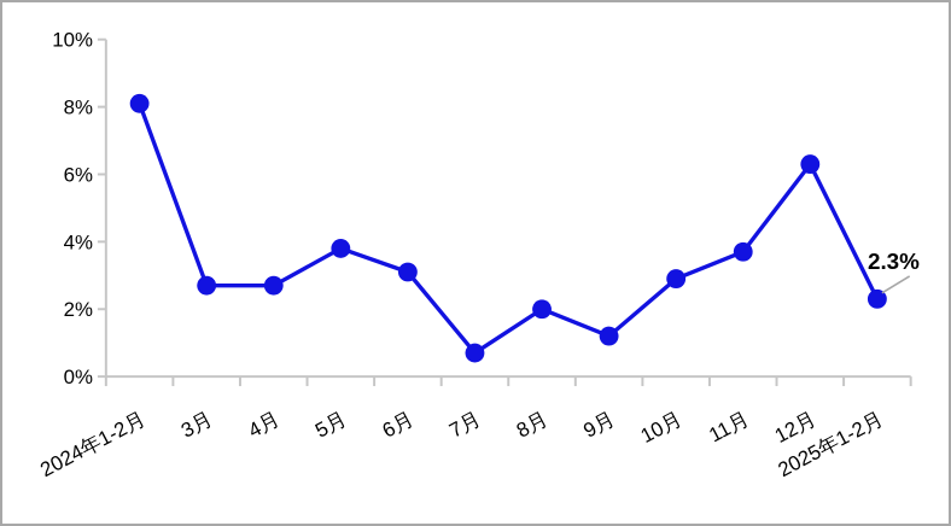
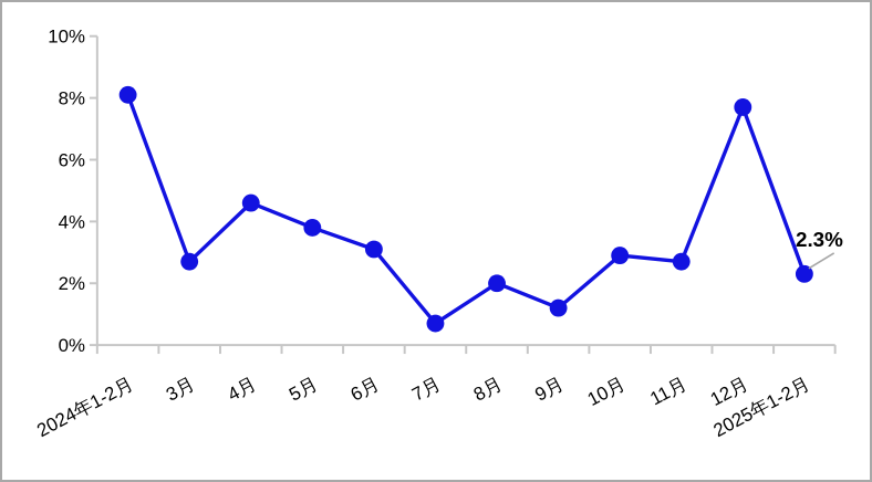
4月: 2.7% -> 4.6%
11月: 3.7% -> 2.7%
12月: 6.3% -> 7.7%
